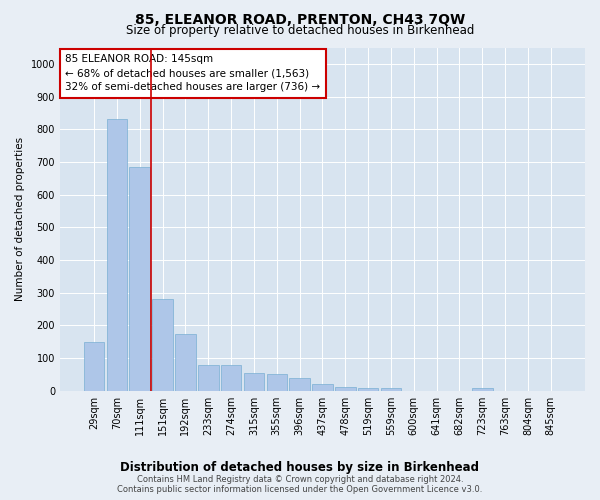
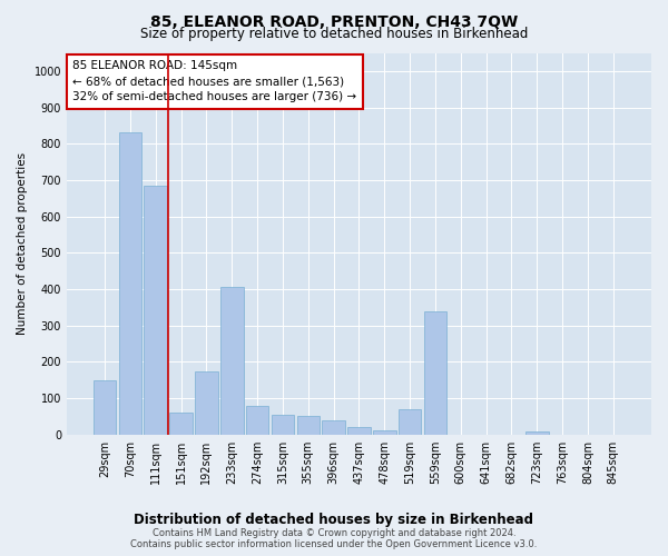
151sqm: 280 -> 60
233sqm: 80 -> 405
519sqm: 8 -> 70
559sqm: 8 -> 340
